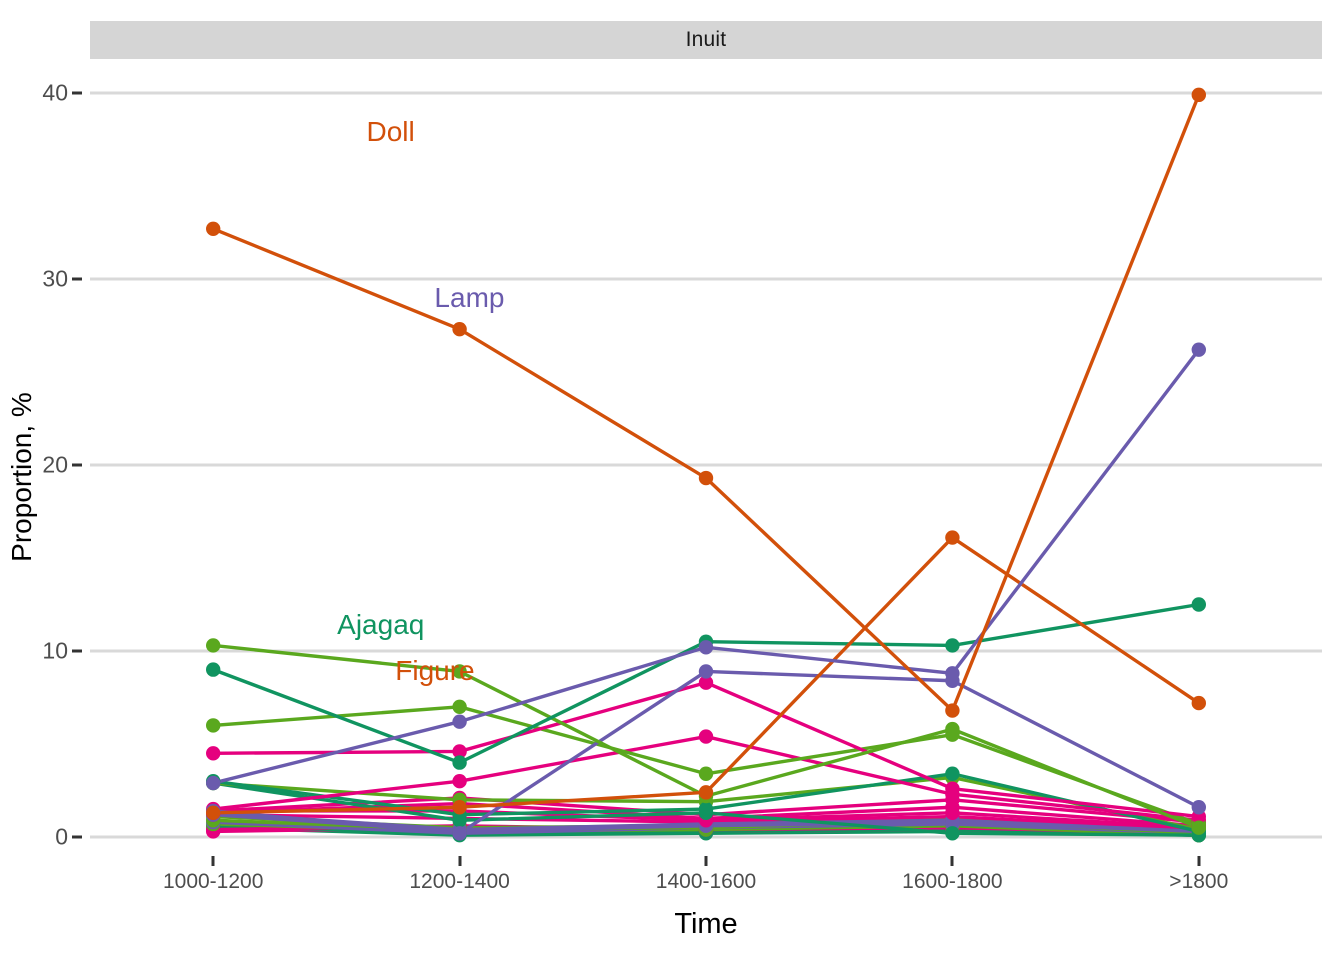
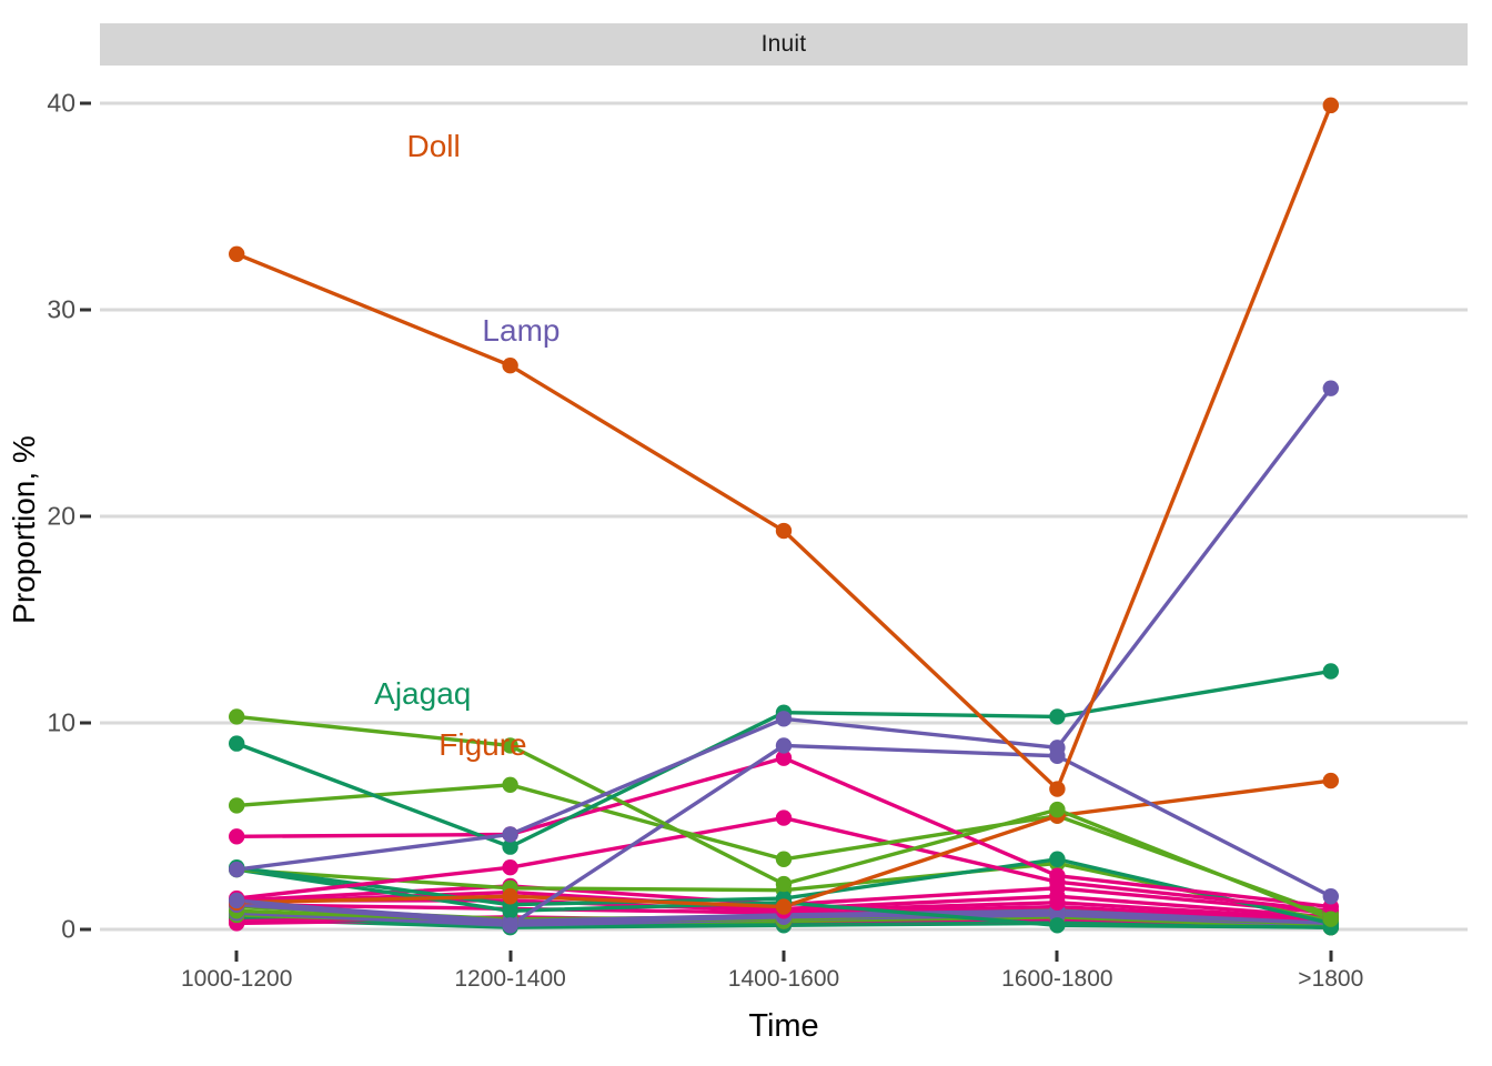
Lamp/1200-1400: 6.2 -> 4.6
Figure/1400-1600: 2.4 -> 1.1
Figure/1600-1800: 16.1 -> 5.5
